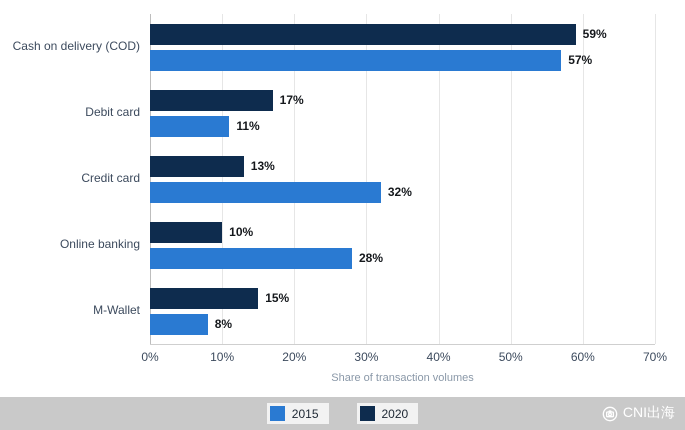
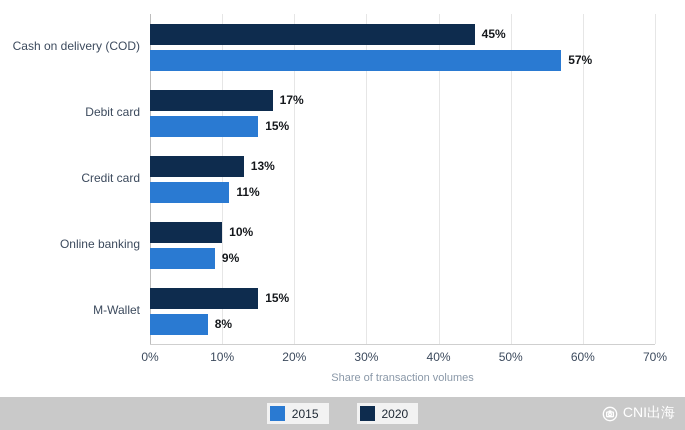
2020/Cash on delivery (COD): 59% -> 45%
2015/Debit card: 11% -> 15%
2015/Credit card: 32% -> 11%
2015/Online banking: 28% -> 9%
